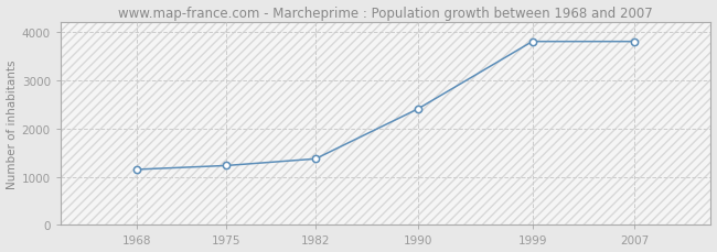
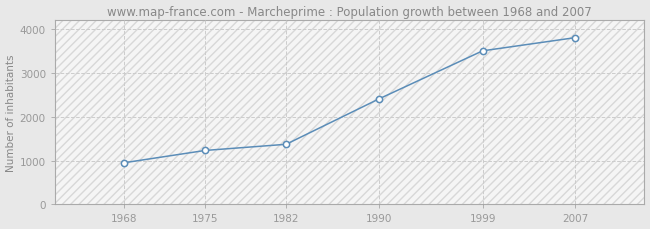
1968: 1150 -> 950
1999: 3800 -> 3500
